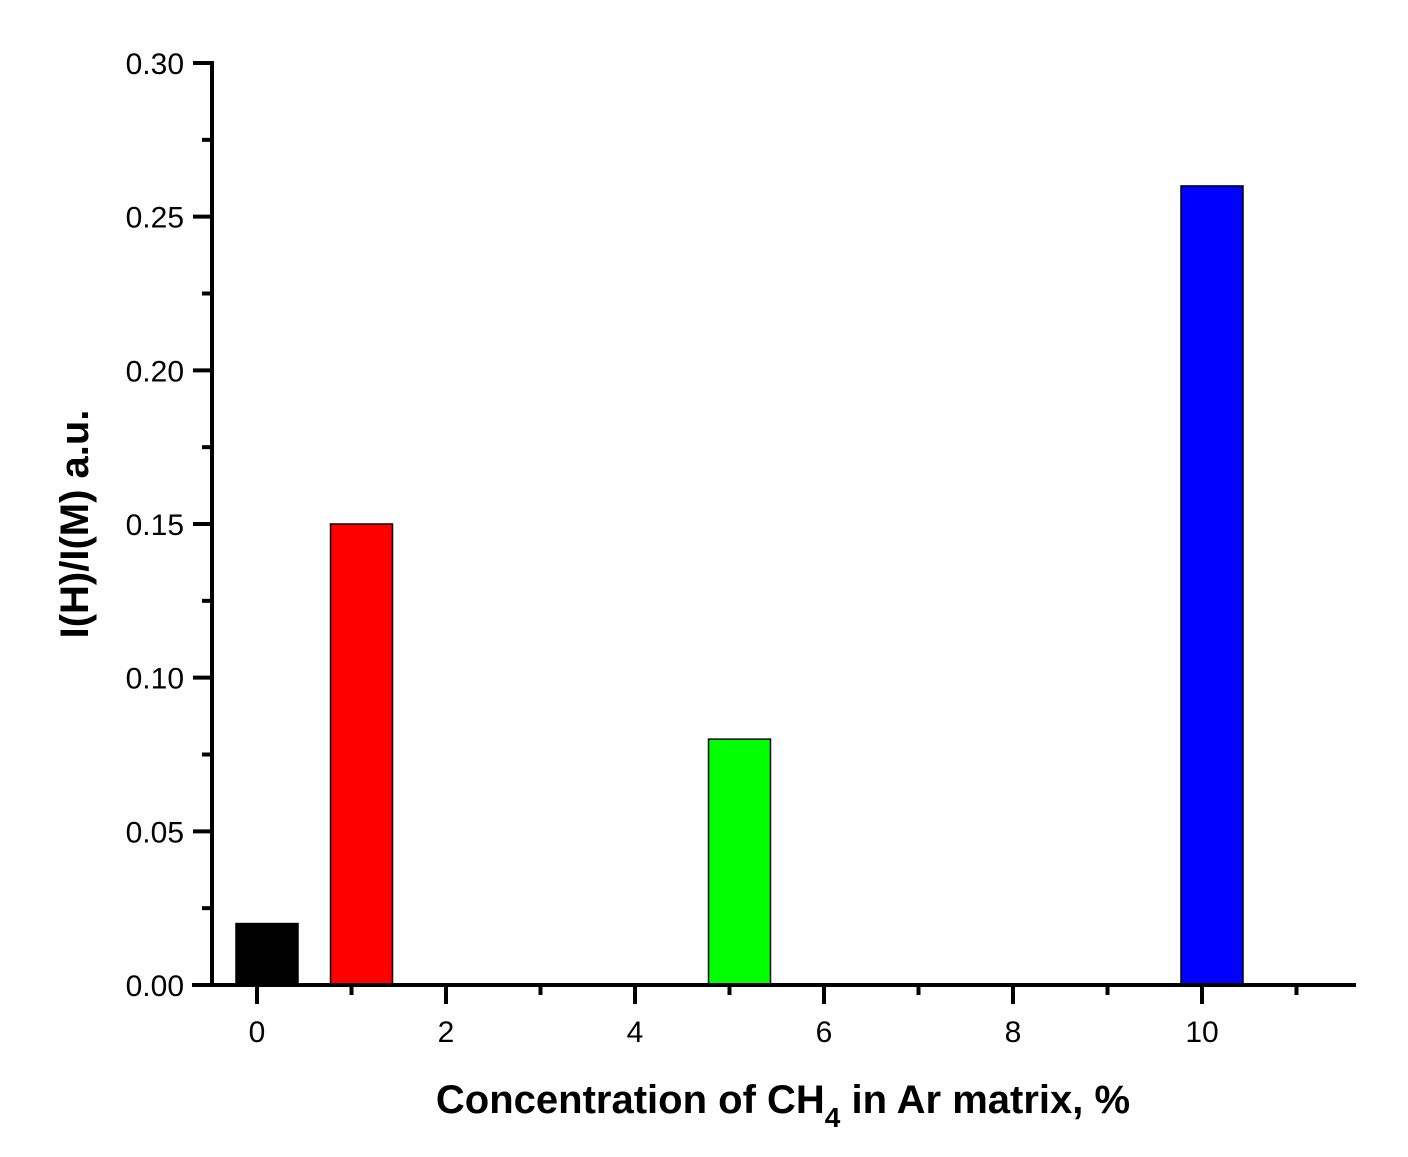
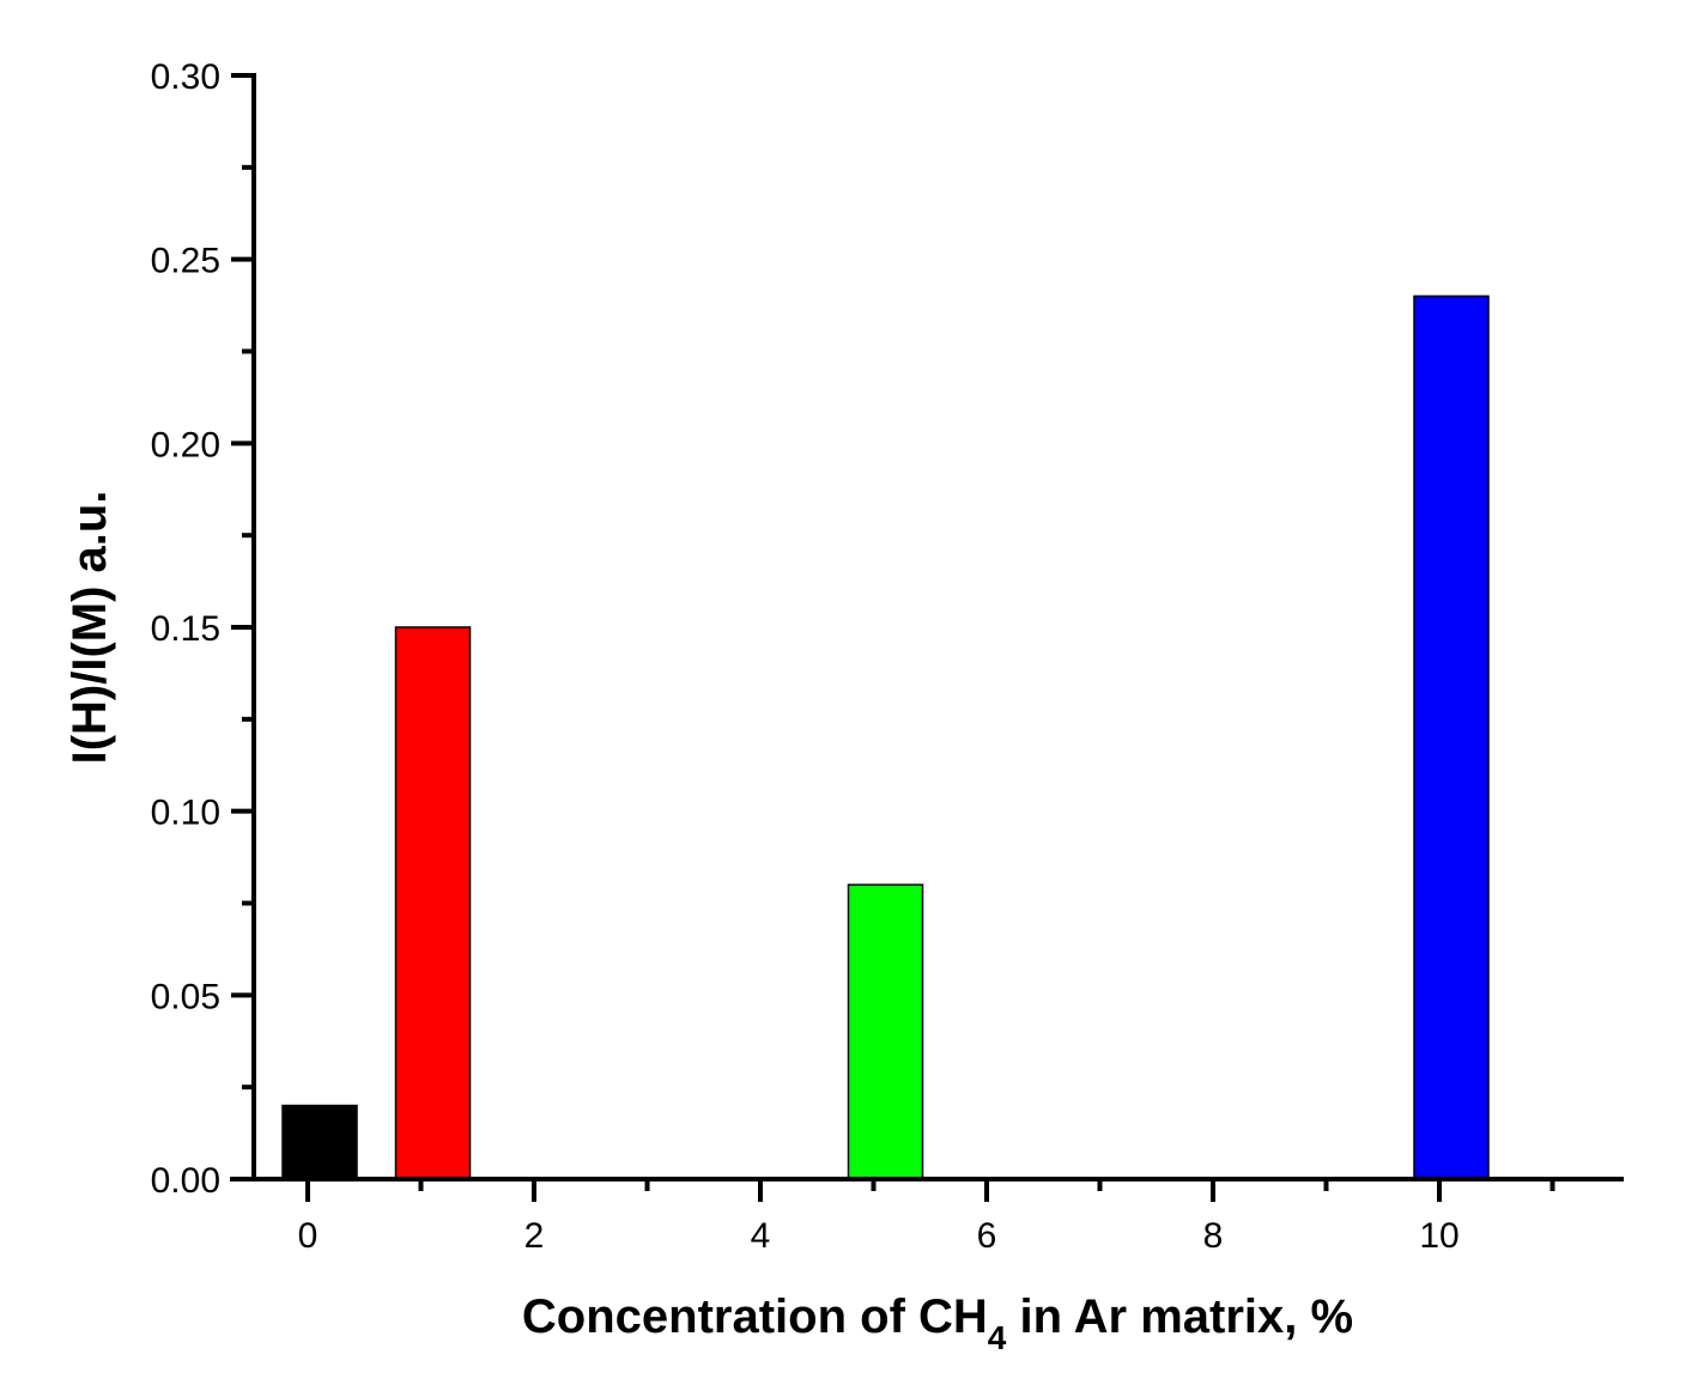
10: 0.26 -> 0.24
